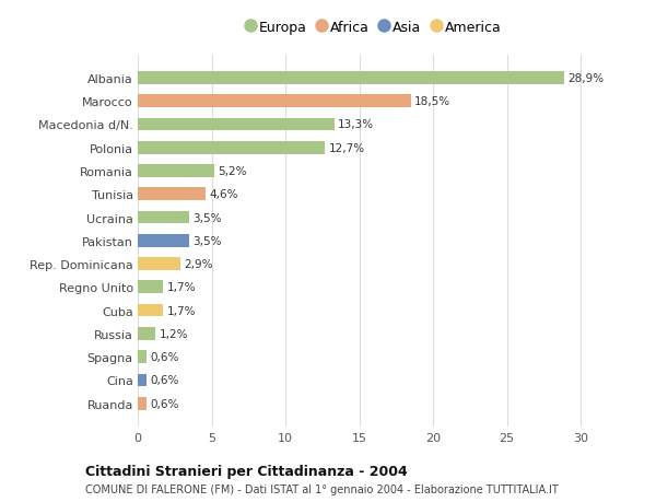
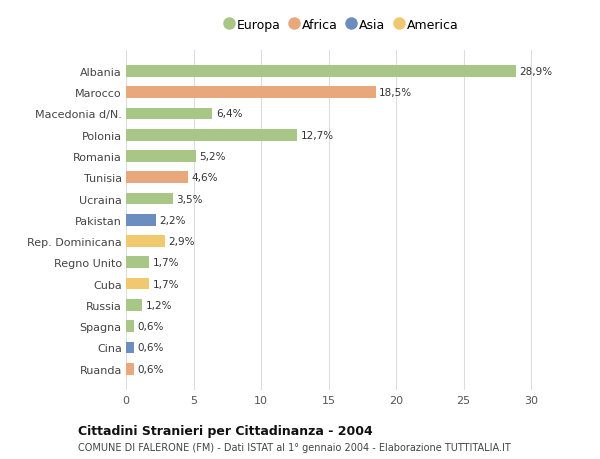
Macedonia d/N.: 13,3% -> 6,4%
Pakistan: 3,5% -> 2,2%
